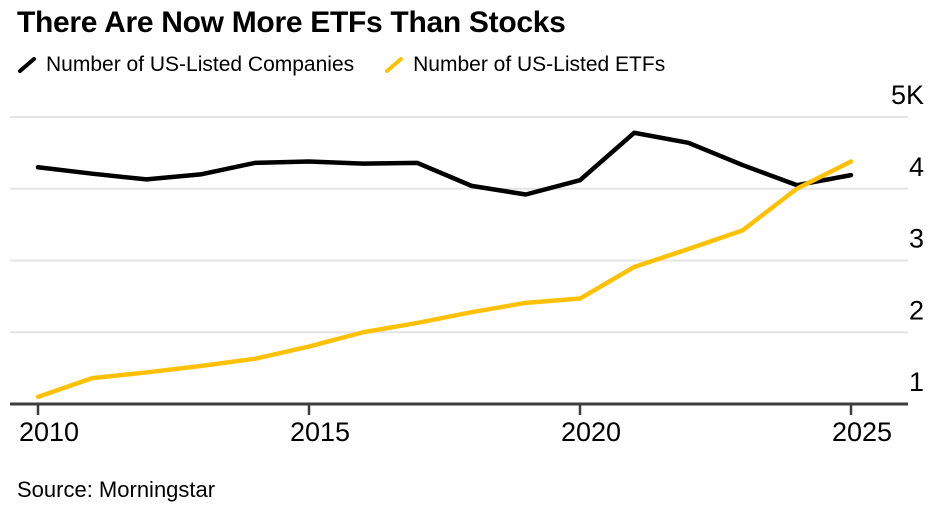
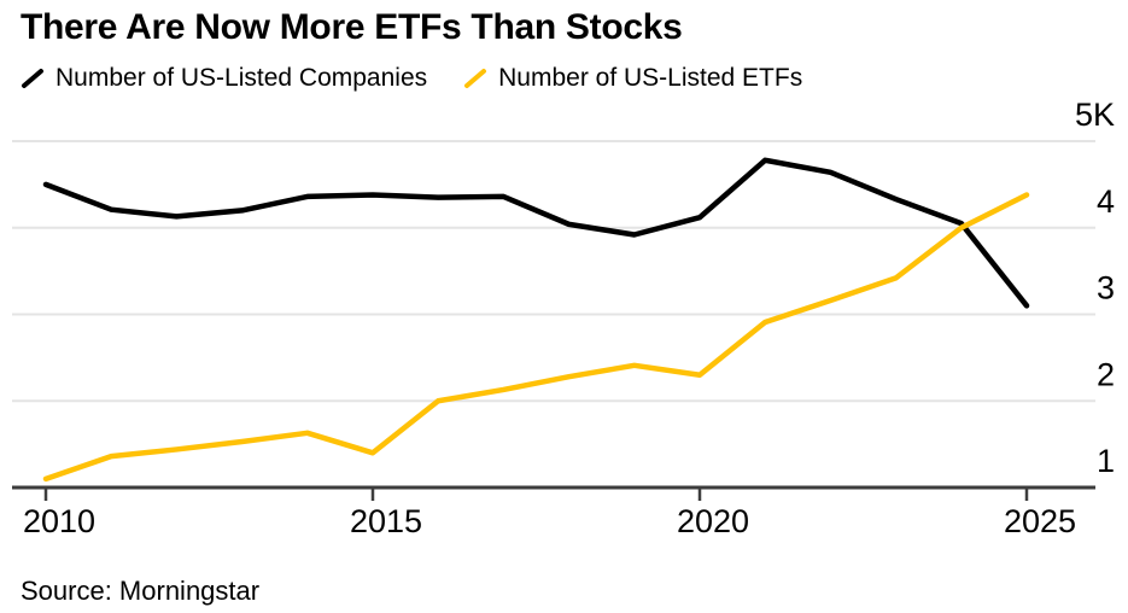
Number of US-Listed Companies/2010: 4.3K -> 4.5K
Number of US-Listed ETFs/2015: 1.8K -> 1.4K
Number of US-Listed ETFs/2020: 2.5K -> 2.3K
Number of US-Listed Companies/2025: 4.2K -> 3.1K
